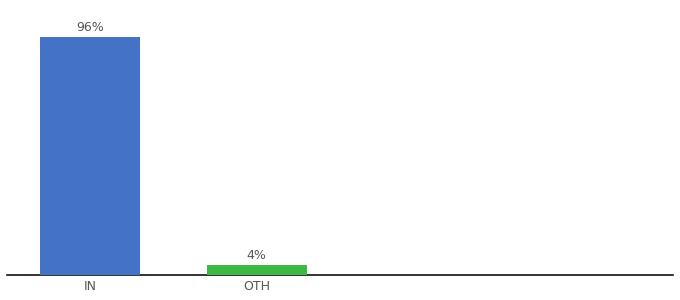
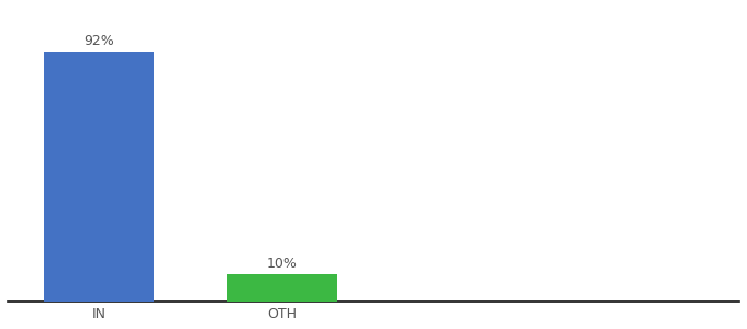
IN: 96% -> 92%
OTH: 4% -> 10%
